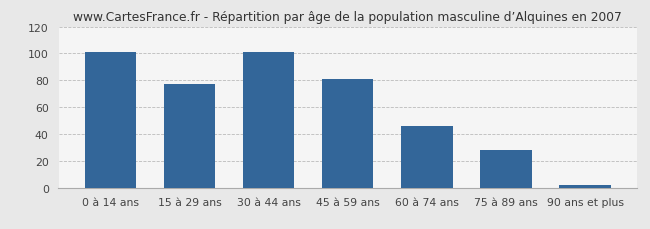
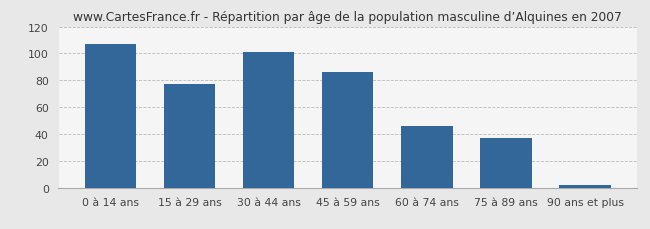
0 à 14 ans: 101 -> 107
45 à 59 ans: 81 -> 86
75 à 89 ans: 28 -> 37
